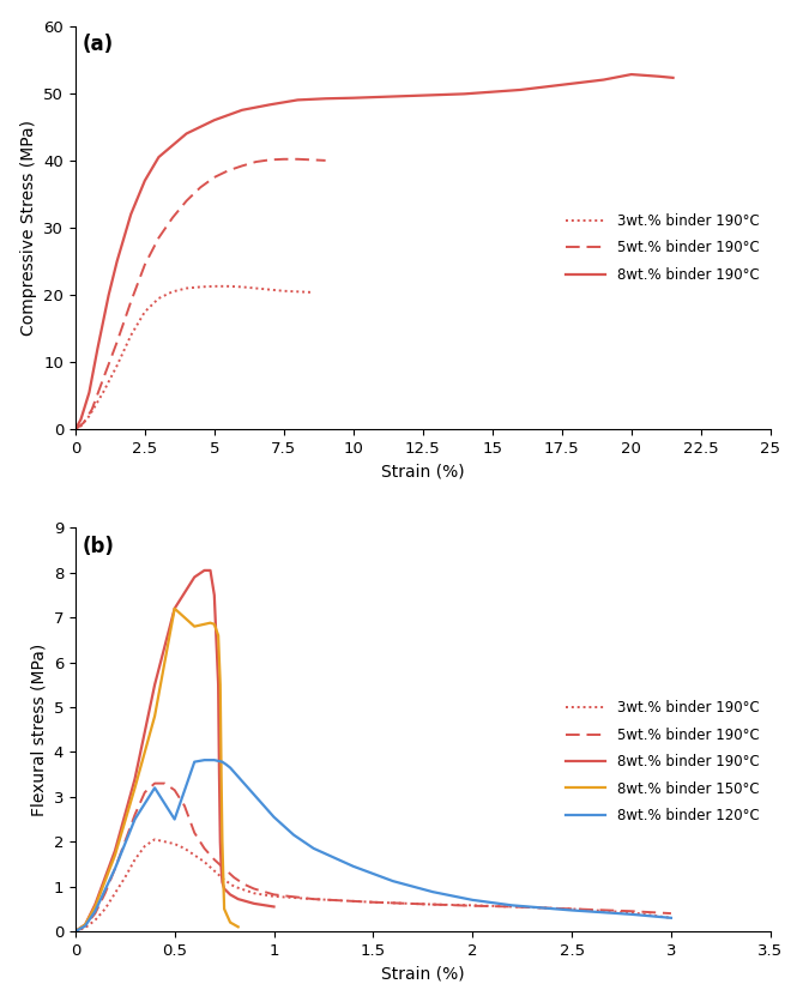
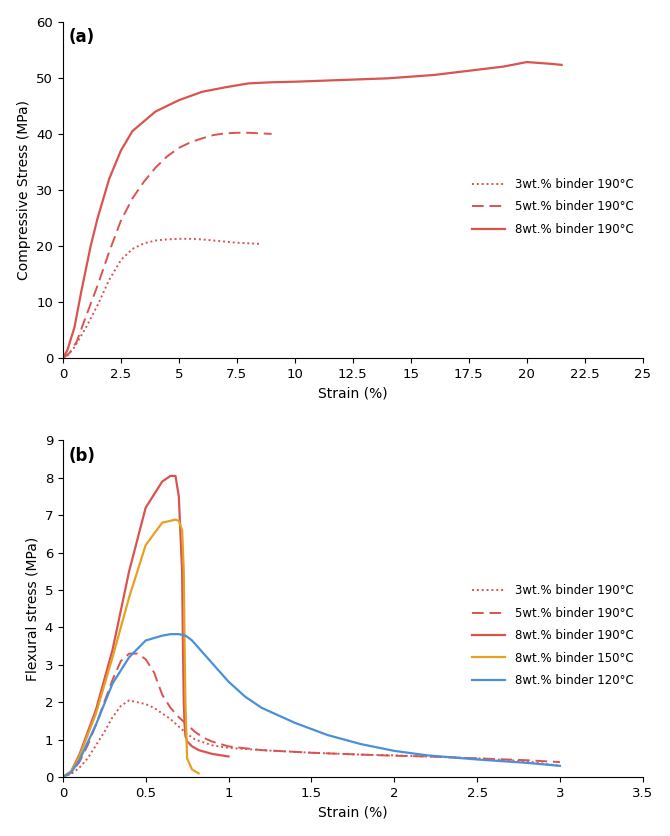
8wt.% binder 150°C/0.5: 7.20 -> 6.20
8wt.% binder 120°C/0.5: 2.50 -> 3.65
